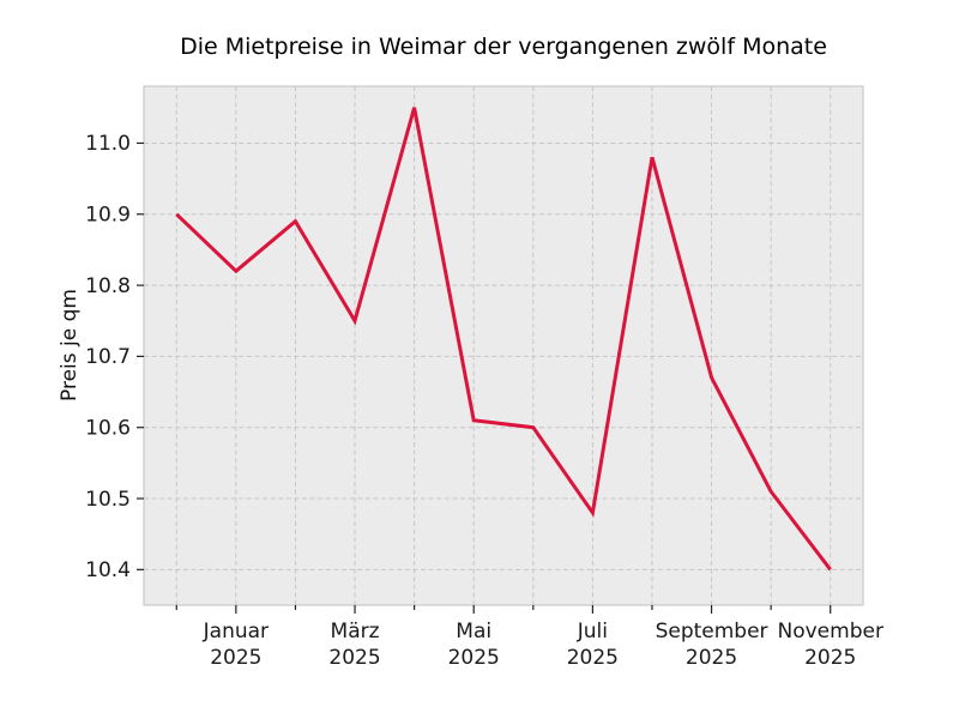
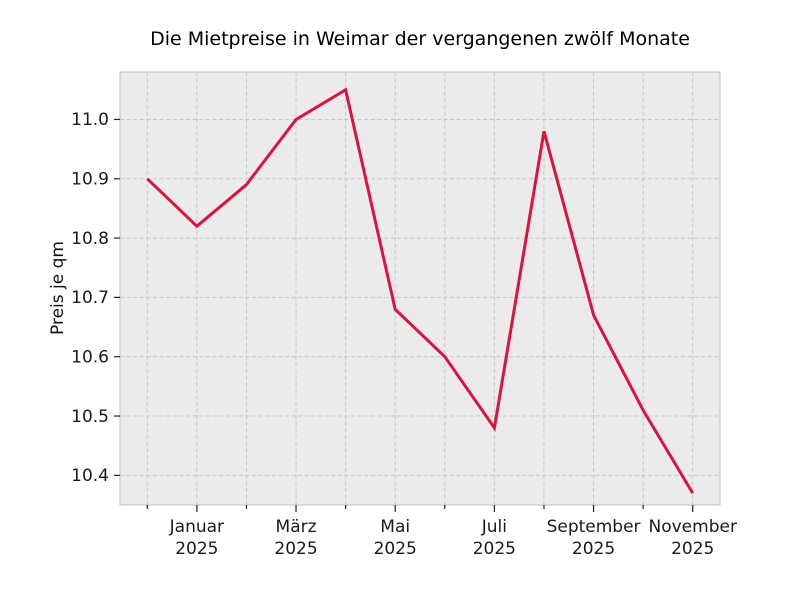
März 2025: 10.75 -> 11.00
Mai 2025: 10.61 -> 10.68
November 2025: 10.40 -> 10.37
